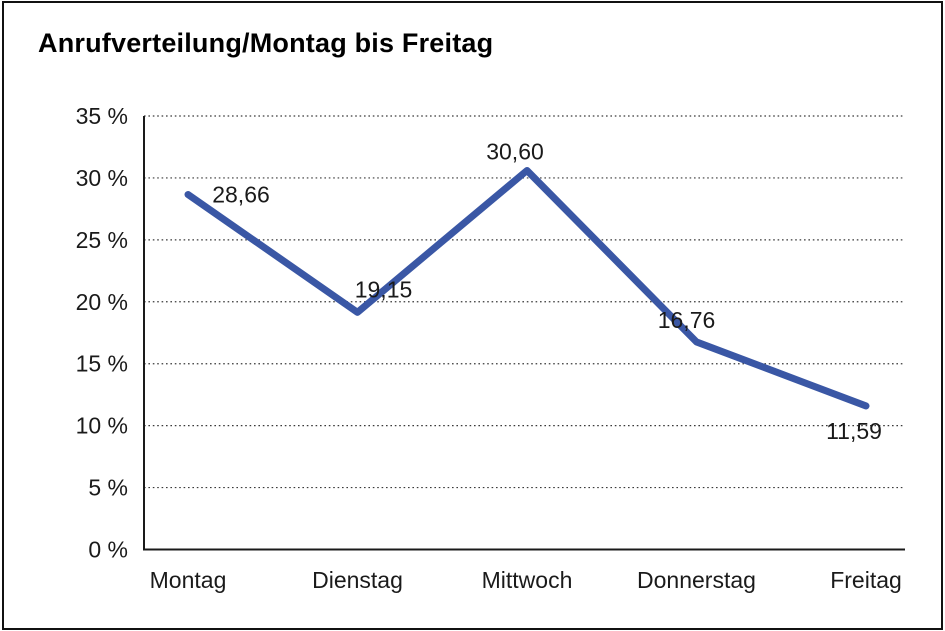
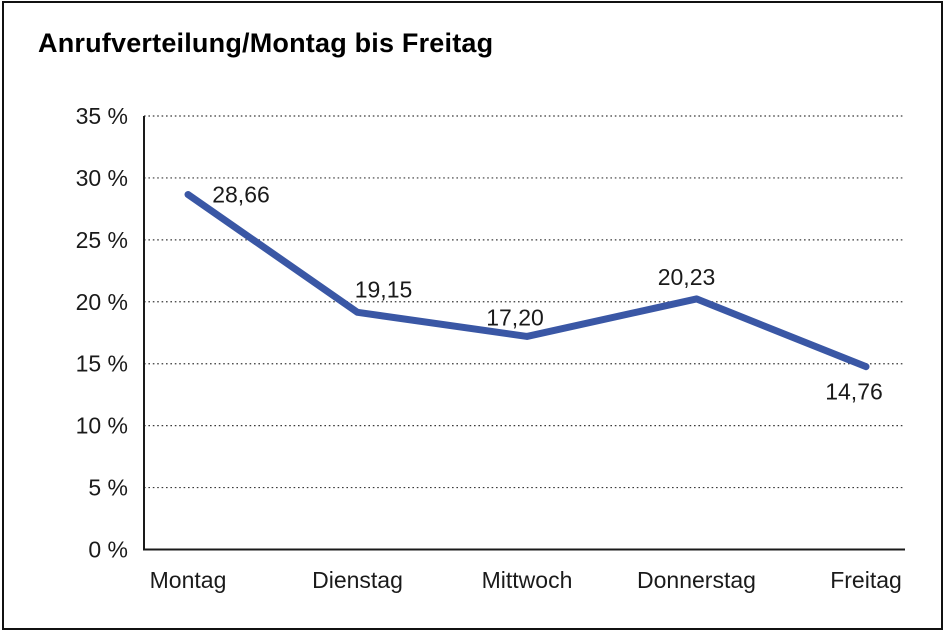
Mittwoch: 30,60 -> 17,20
Donnerstag: 16,76 -> 20,23
Freitag: 11,59 -> 14,76
